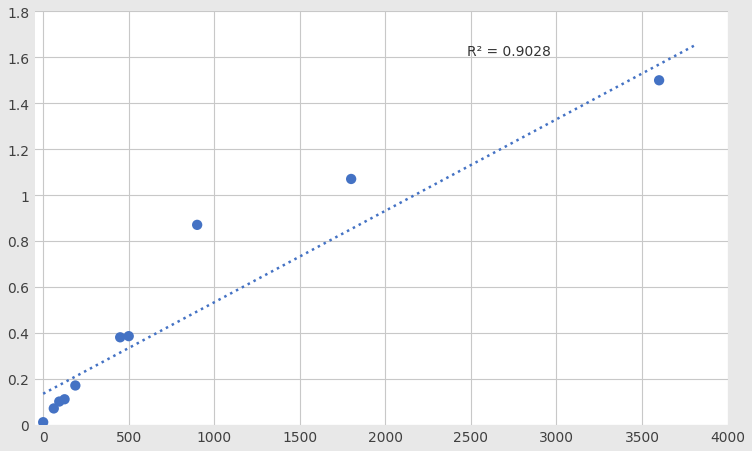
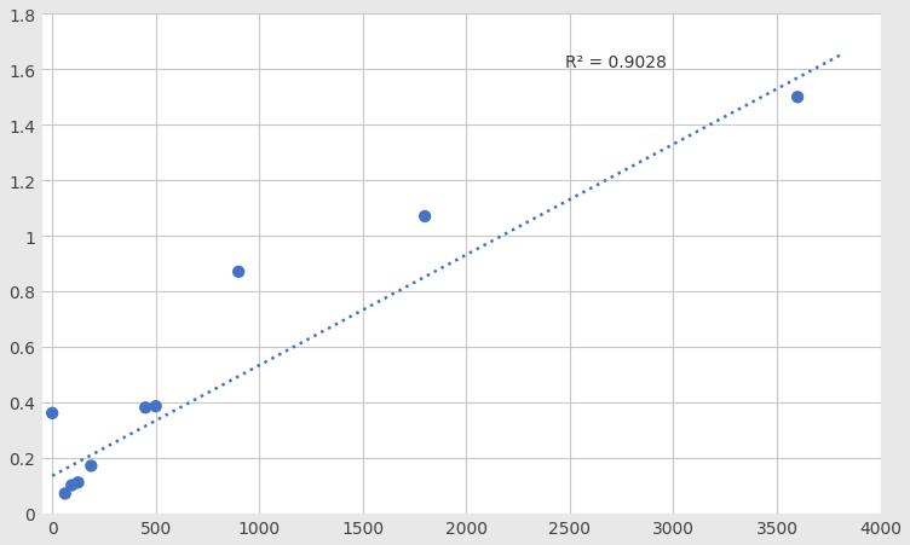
0: 0.010 -> 0.360
